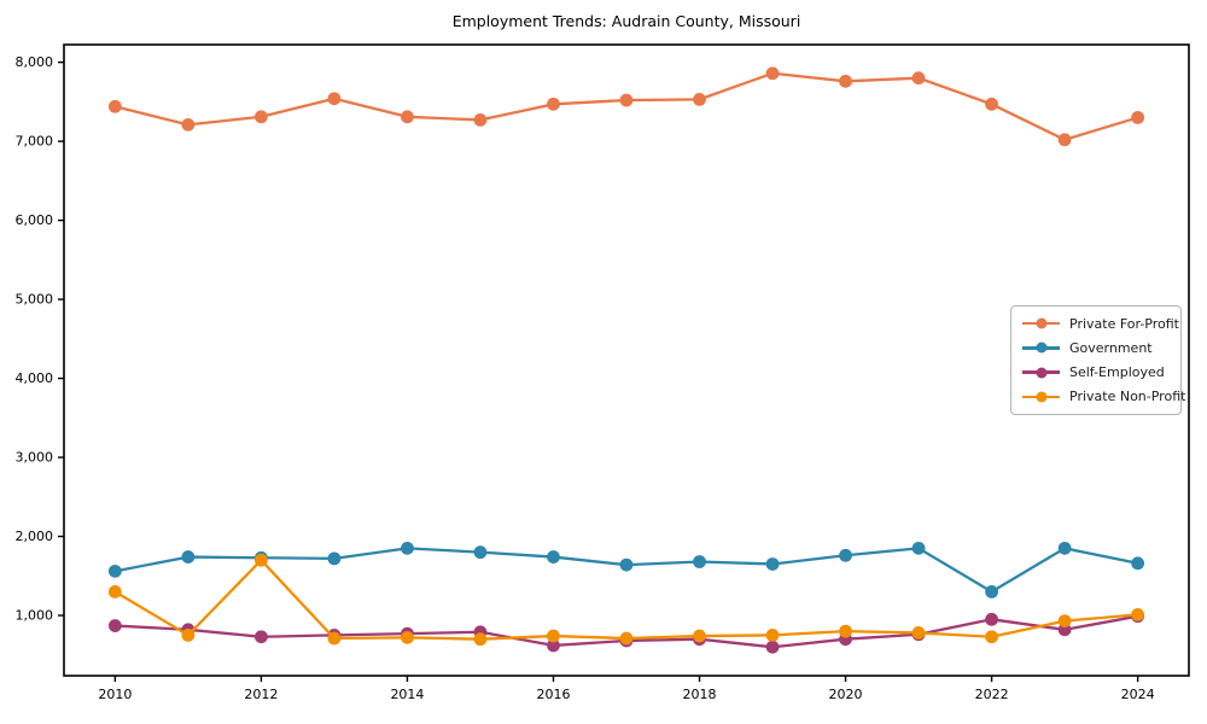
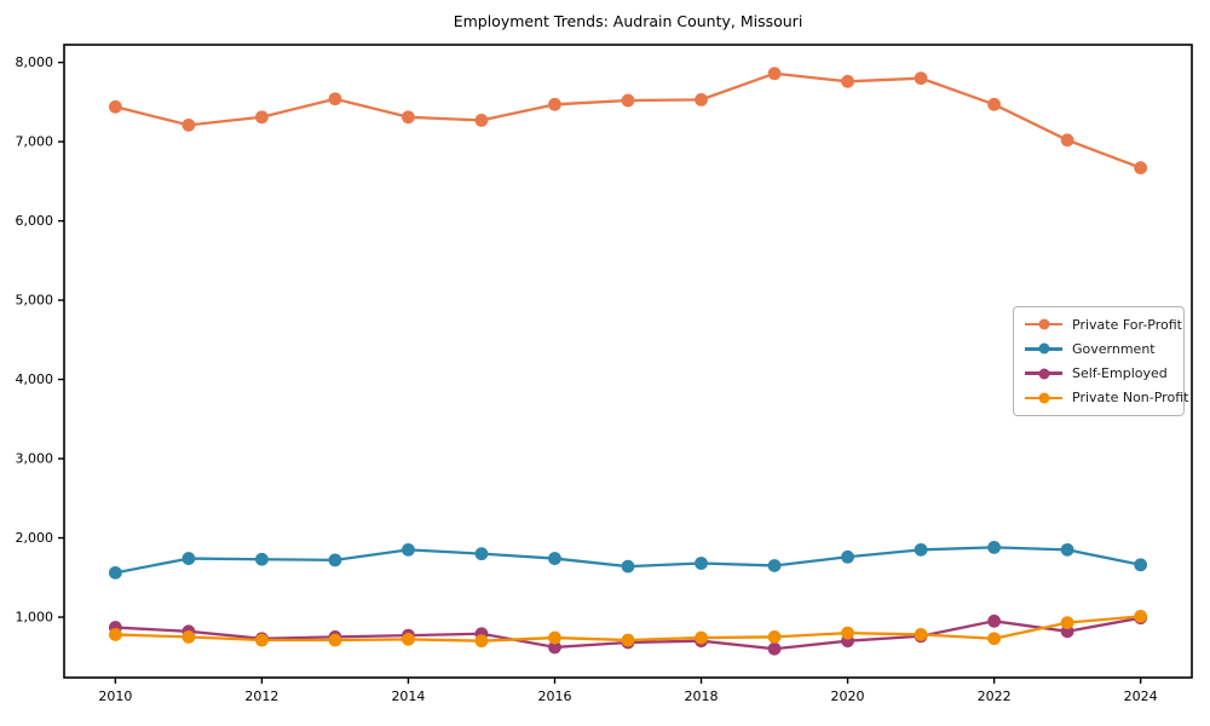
Private Non-Profit/2010: 1300 -> 800
Private Non-Profit/2012: 1700 -> 700
Government/2022: 1300 -> 1900
Private For-Profit/2024: 7300 -> 6700
